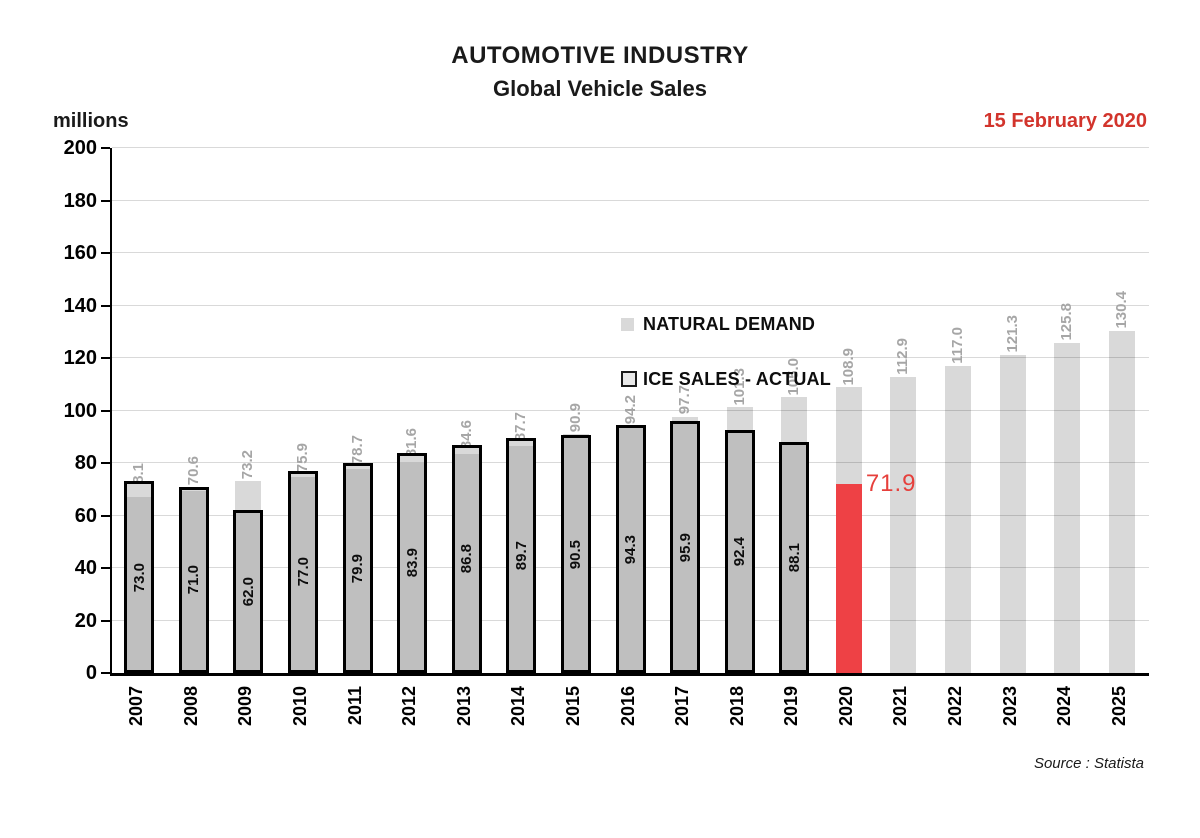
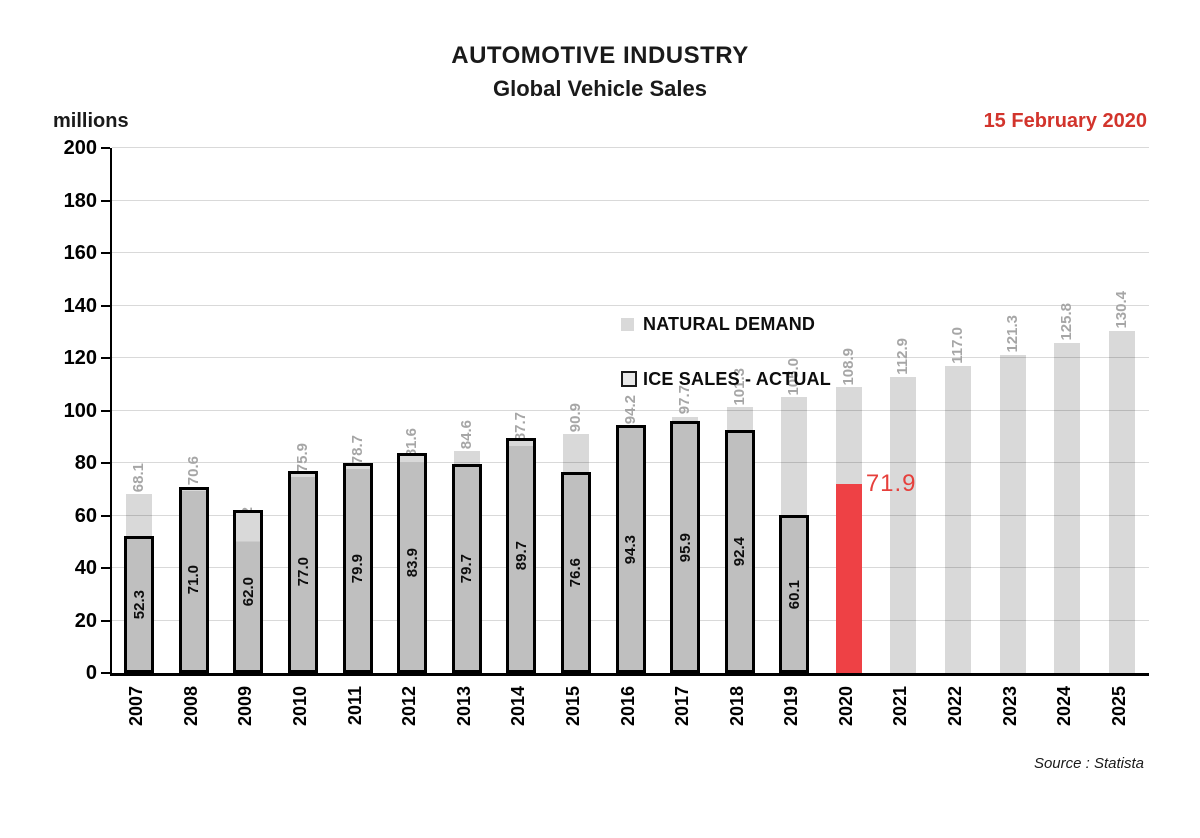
ICE SALES - ACTUAL/2007: 73.0 -> 52.3
NATURAL DEMAND/2009: 73.2 -> 51.2
ICE SALES - ACTUAL/2013: 86.8 -> 79.7
ICE SALES - ACTUAL/2015: 90.5 -> 76.6
ICE SALES - ACTUAL/2019: 88.1 -> 60.1
